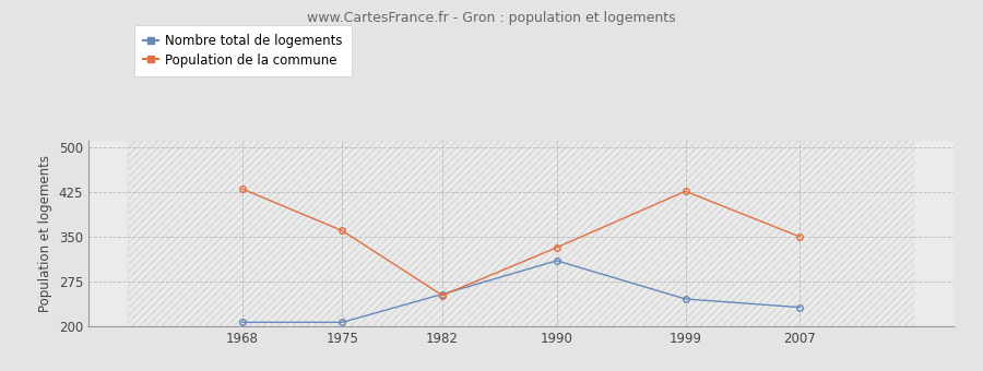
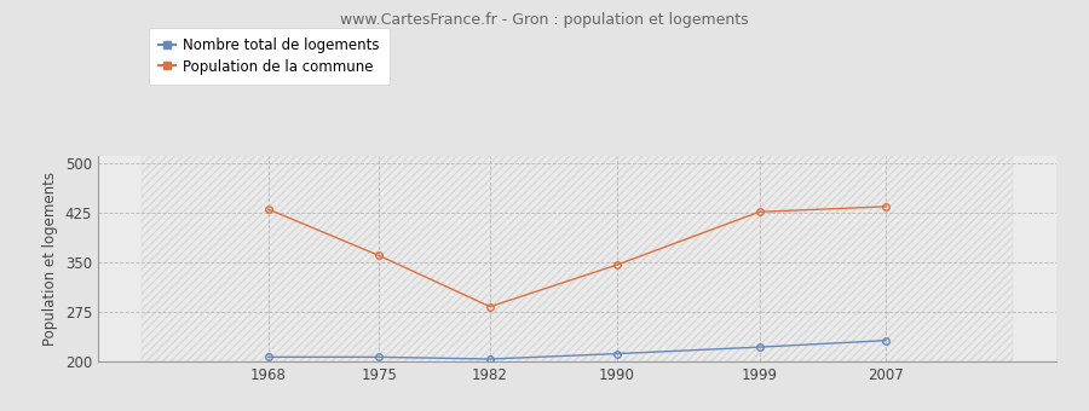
Nombre total de logements/1982: 254 -> 204
Population de la commune/1982: 252 -> 283
Nombre total de logements/1990: 310 -> 212
Population de la commune/1990: 332 -> 346
Nombre total de logements/1999: 246 -> 222
Population de la commune/2007: 350 -> 434
